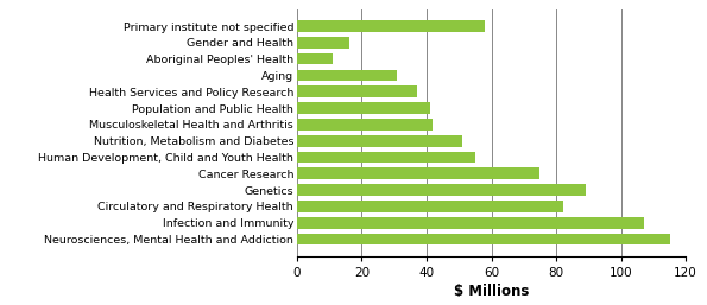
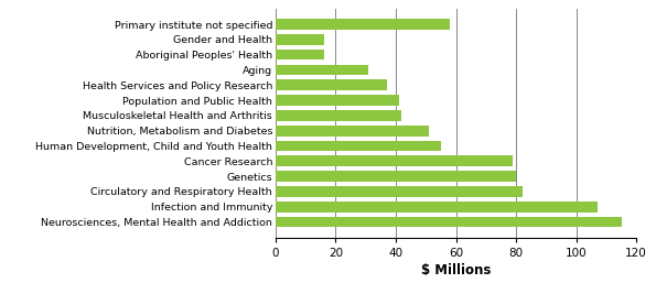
Aboriginal Peoples' Health: 11 -> 16
Cancer Research: 75 -> 79
Genetics: 89 -> 80
